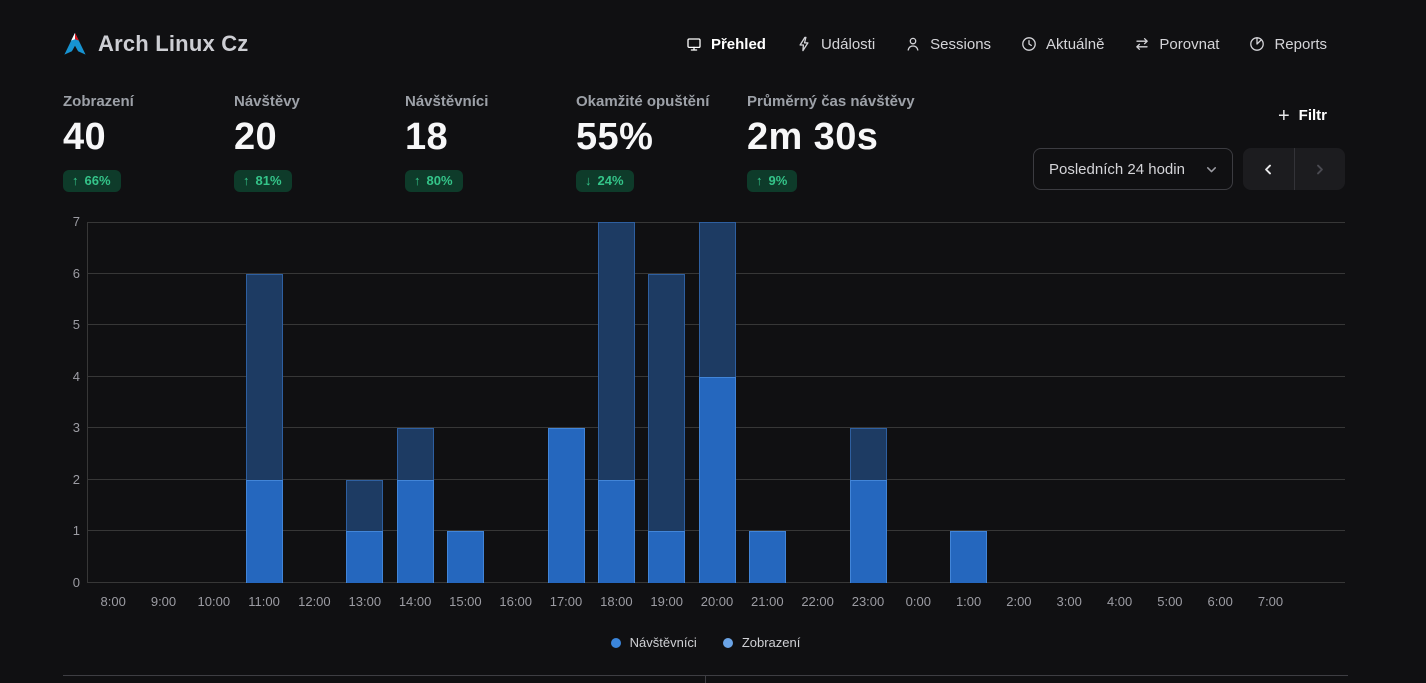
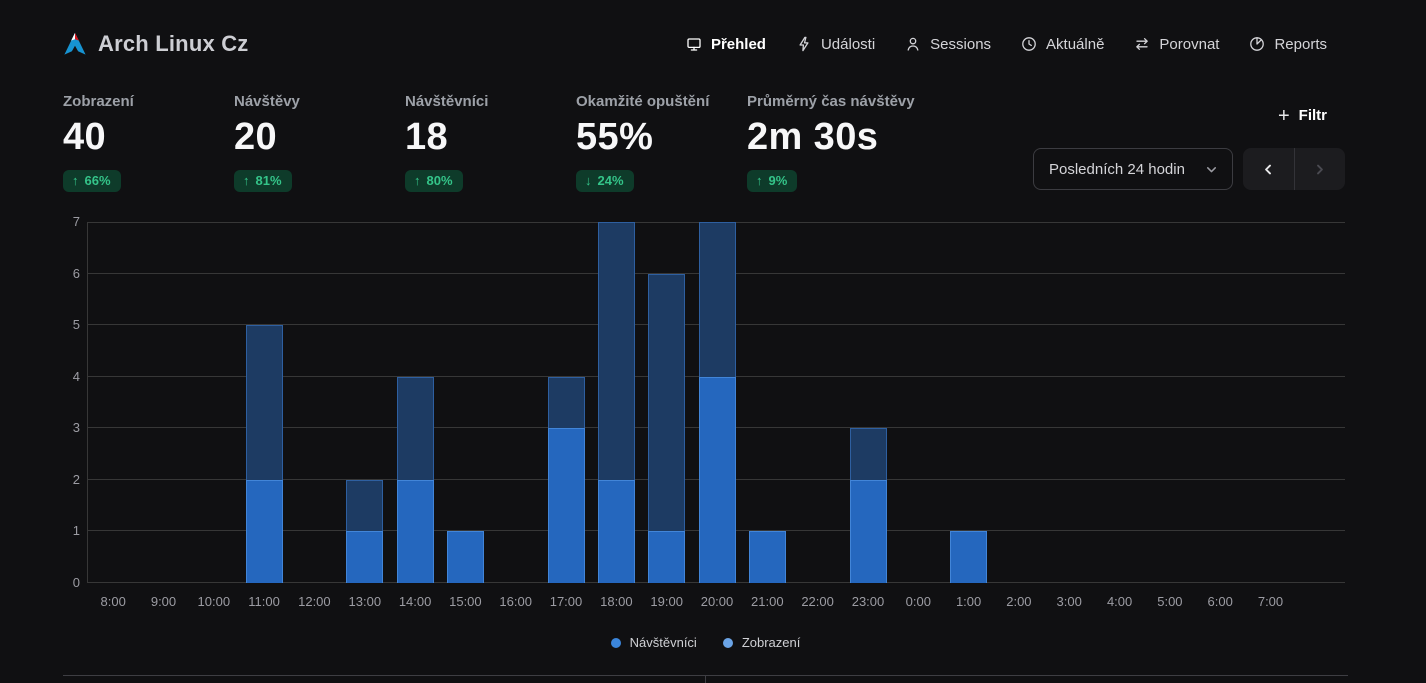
Zobrazení/11:00: 6 -> 5
Zobrazení/14:00: 3 -> 4
Zobrazení/17:00: 3 -> 4
